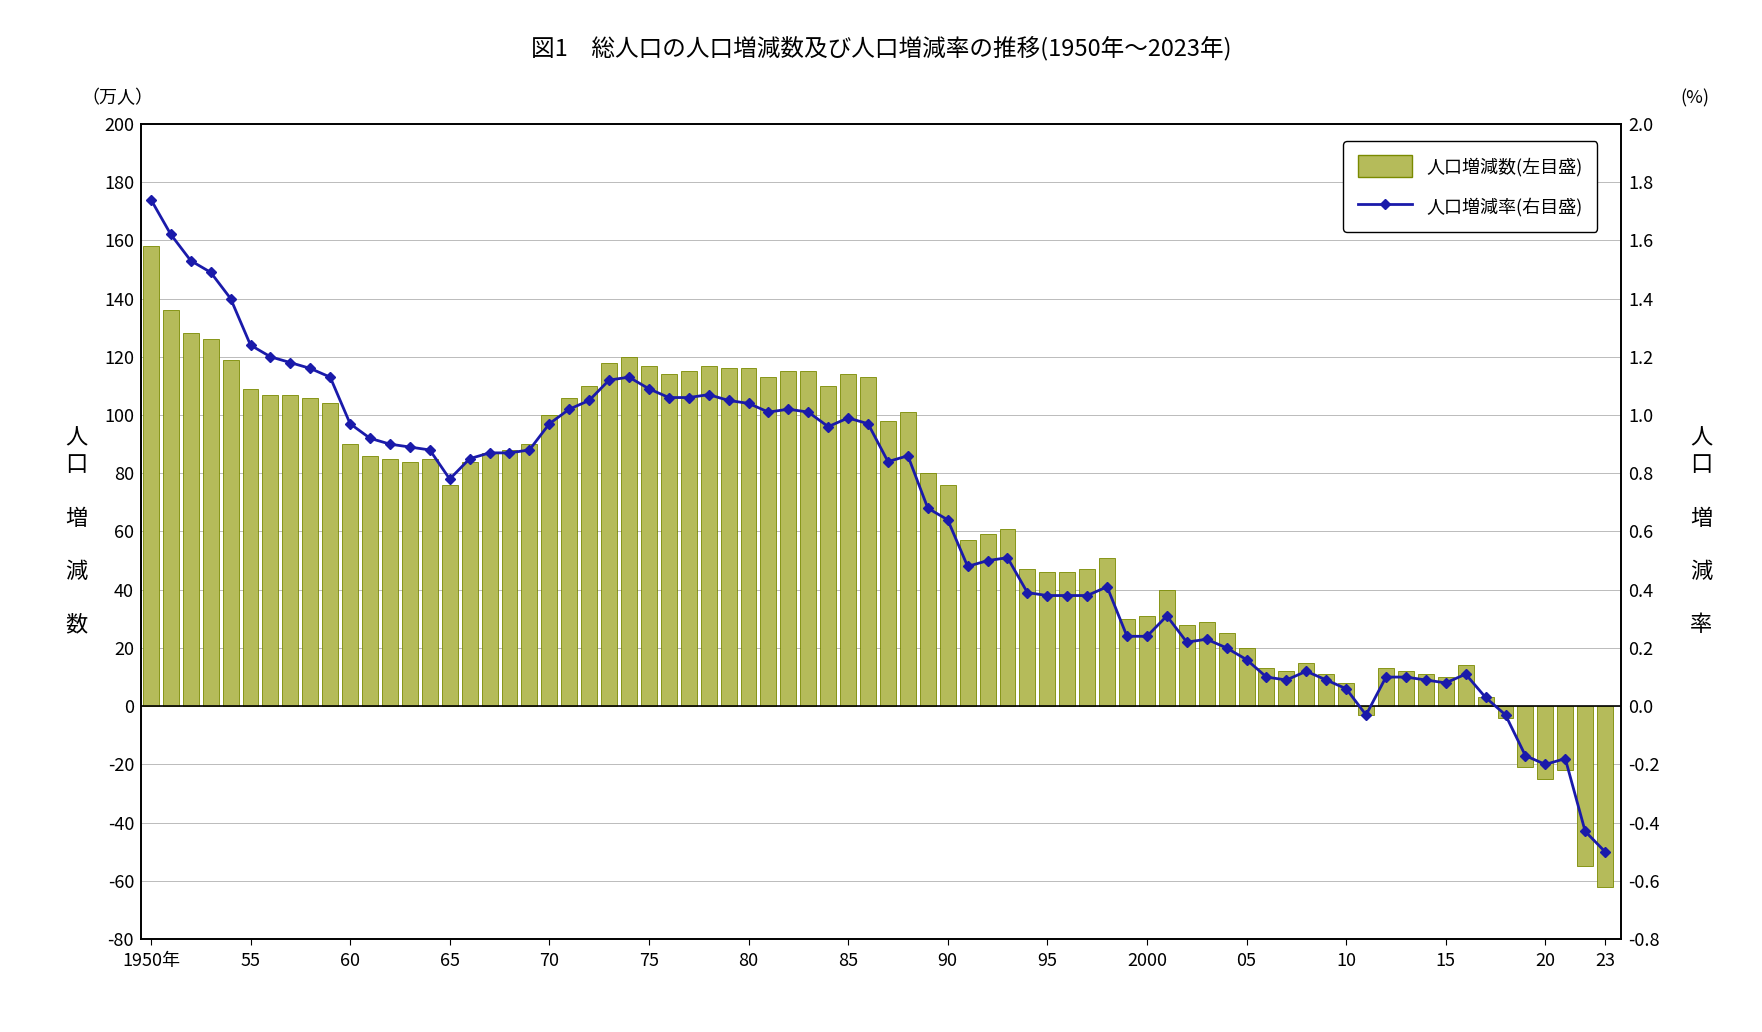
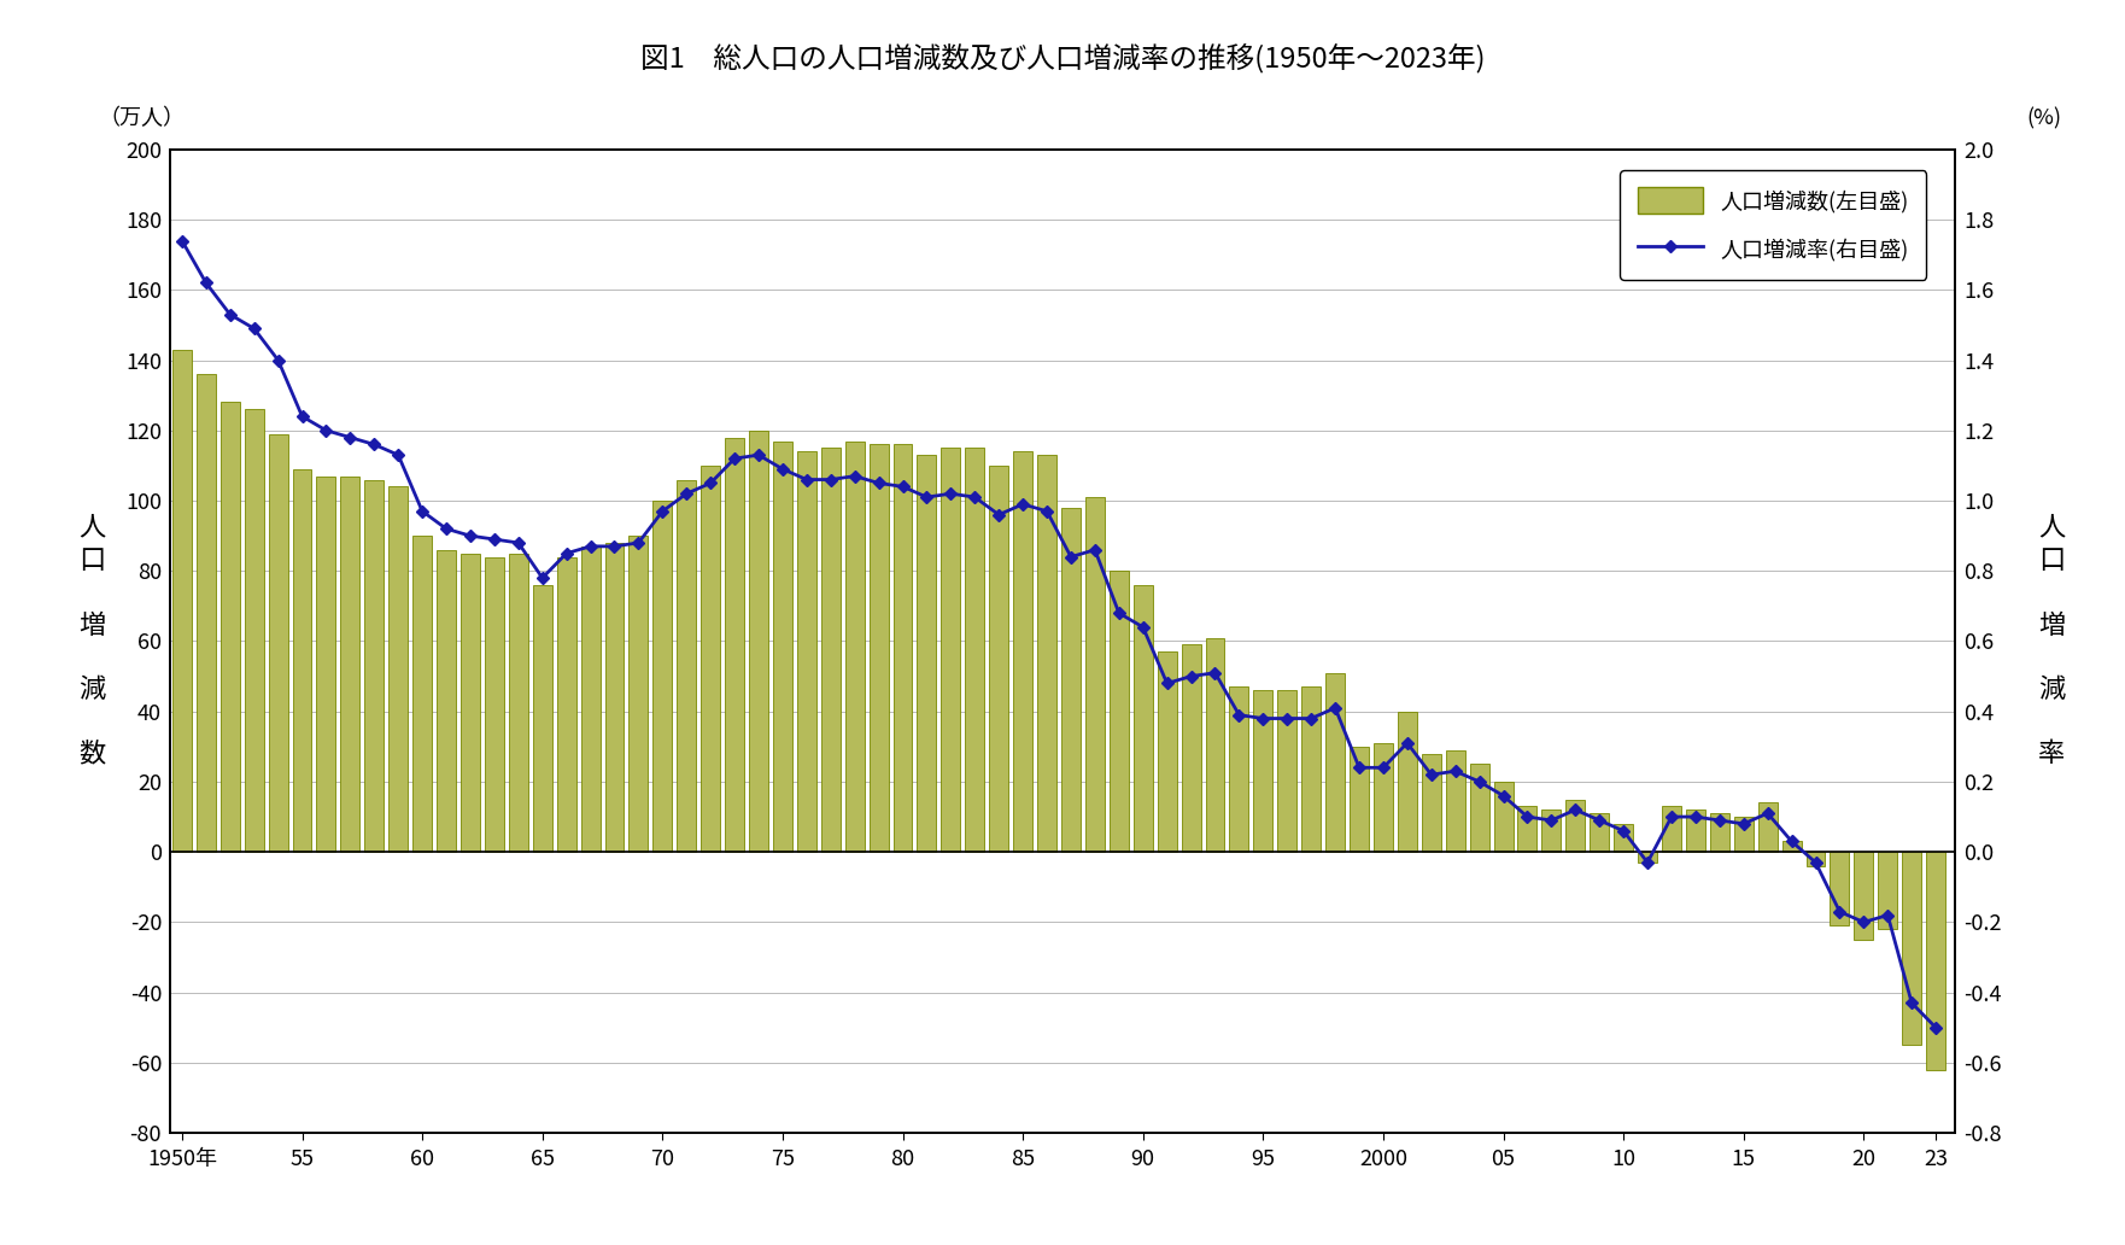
人口増減数(左目盛)/1950年: 158 -> 143
